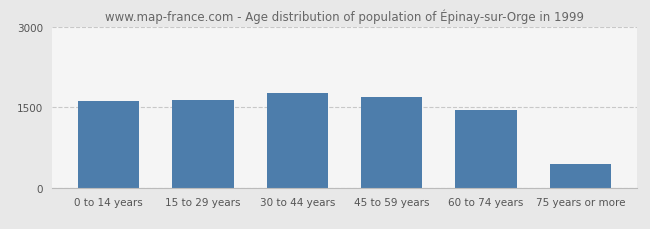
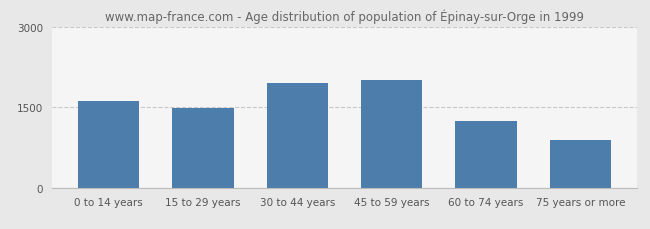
15 to 29 years: 1620 -> 1480
30 to 44 years: 1760 -> 1940
45 to 59 years: 1700 -> 2000
60 to 74 years: 1460 -> 1240
75 years or more: 440 -> 880
